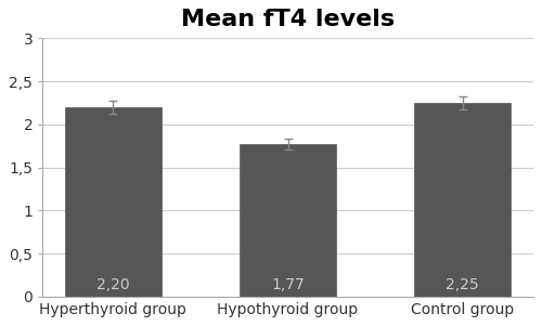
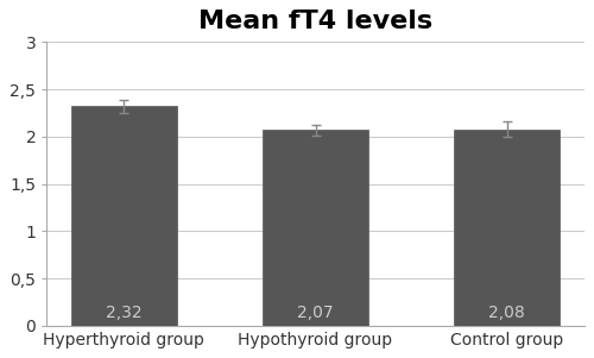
Hyperthyroid group: 2,20 -> 2,32
Hypothyroid group: 1,77 -> 2,07
Control group: 2,25 -> 2,08
